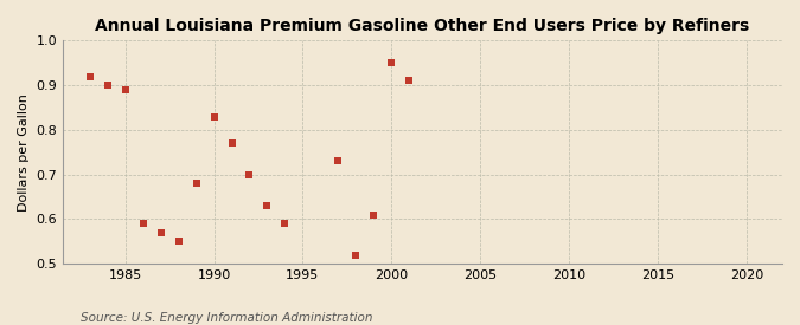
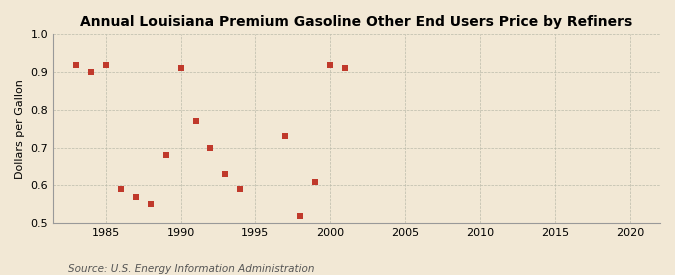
1985: 0.89 -> 0.92
1990: 0.83 -> 0.91
2000: 0.95 -> 0.92
